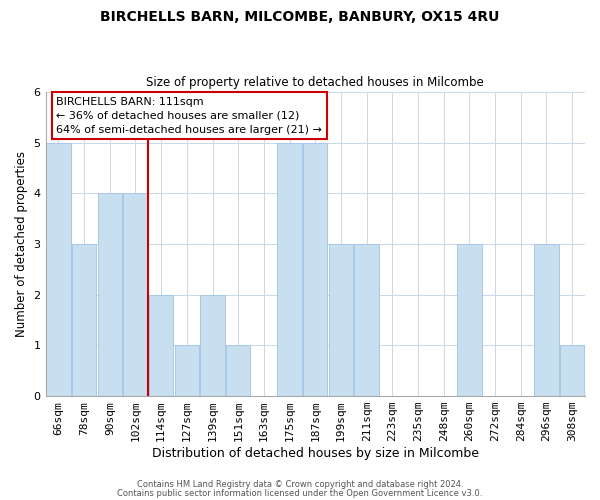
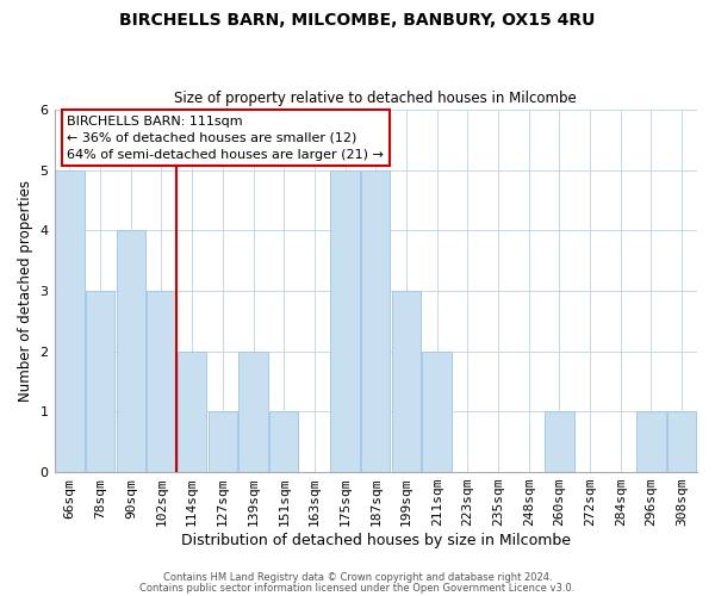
102sqm: 4 -> 3
211sqm: 3 -> 2
260sqm: 3 -> 1
296sqm: 3 -> 1
